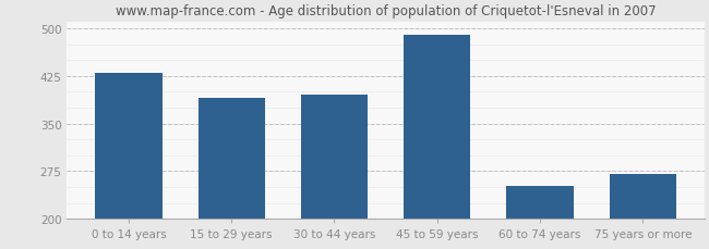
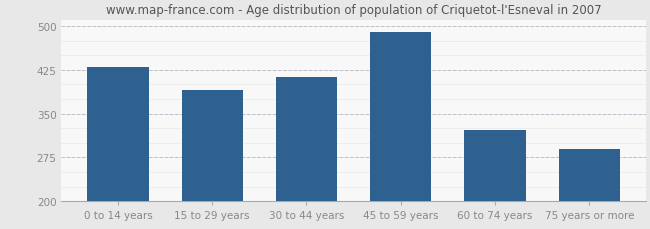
30 to 44 years: 395 -> 412
60 to 74 years: 252 -> 322
75 years or more: 270 -> 290
